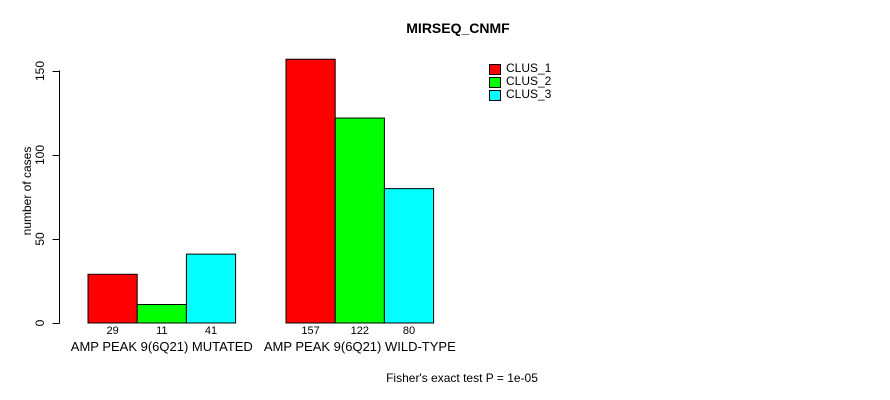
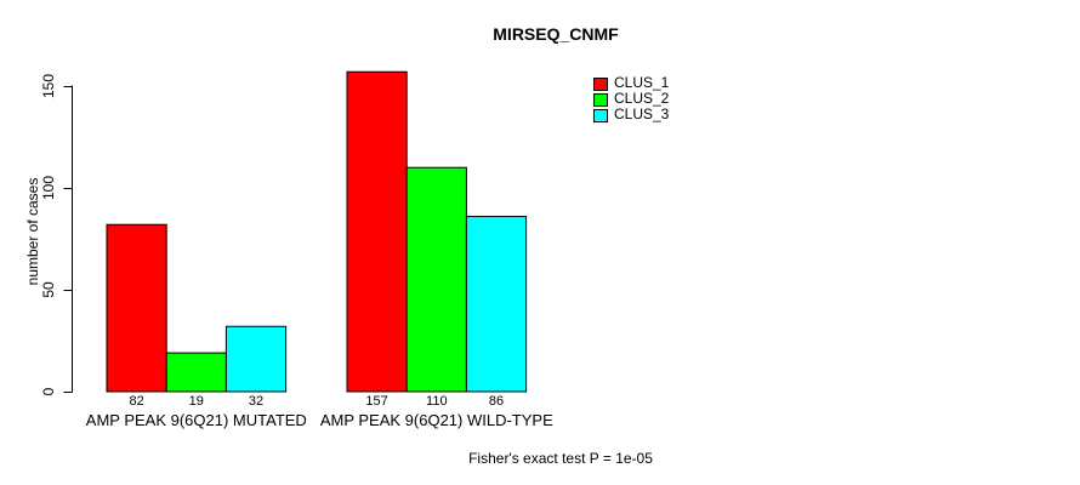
CLUS_1/AMP PEAK 9(6Q21) MUTATED: 29 -> 82
CLUS_2/AMP PEAK 9(6Q21) MUTATED: 11 -> 19
CLUS_3/AMP PEAK 9(6Q21) MUTATED: 41 -> 32
CLUS_2/AMP PEAK 9(6Q21) WILD-TYPE: 122 -> 110
CLUS_3/AMP PEAK 9(6Q21) WILD-TYPE: 80 -> 86
